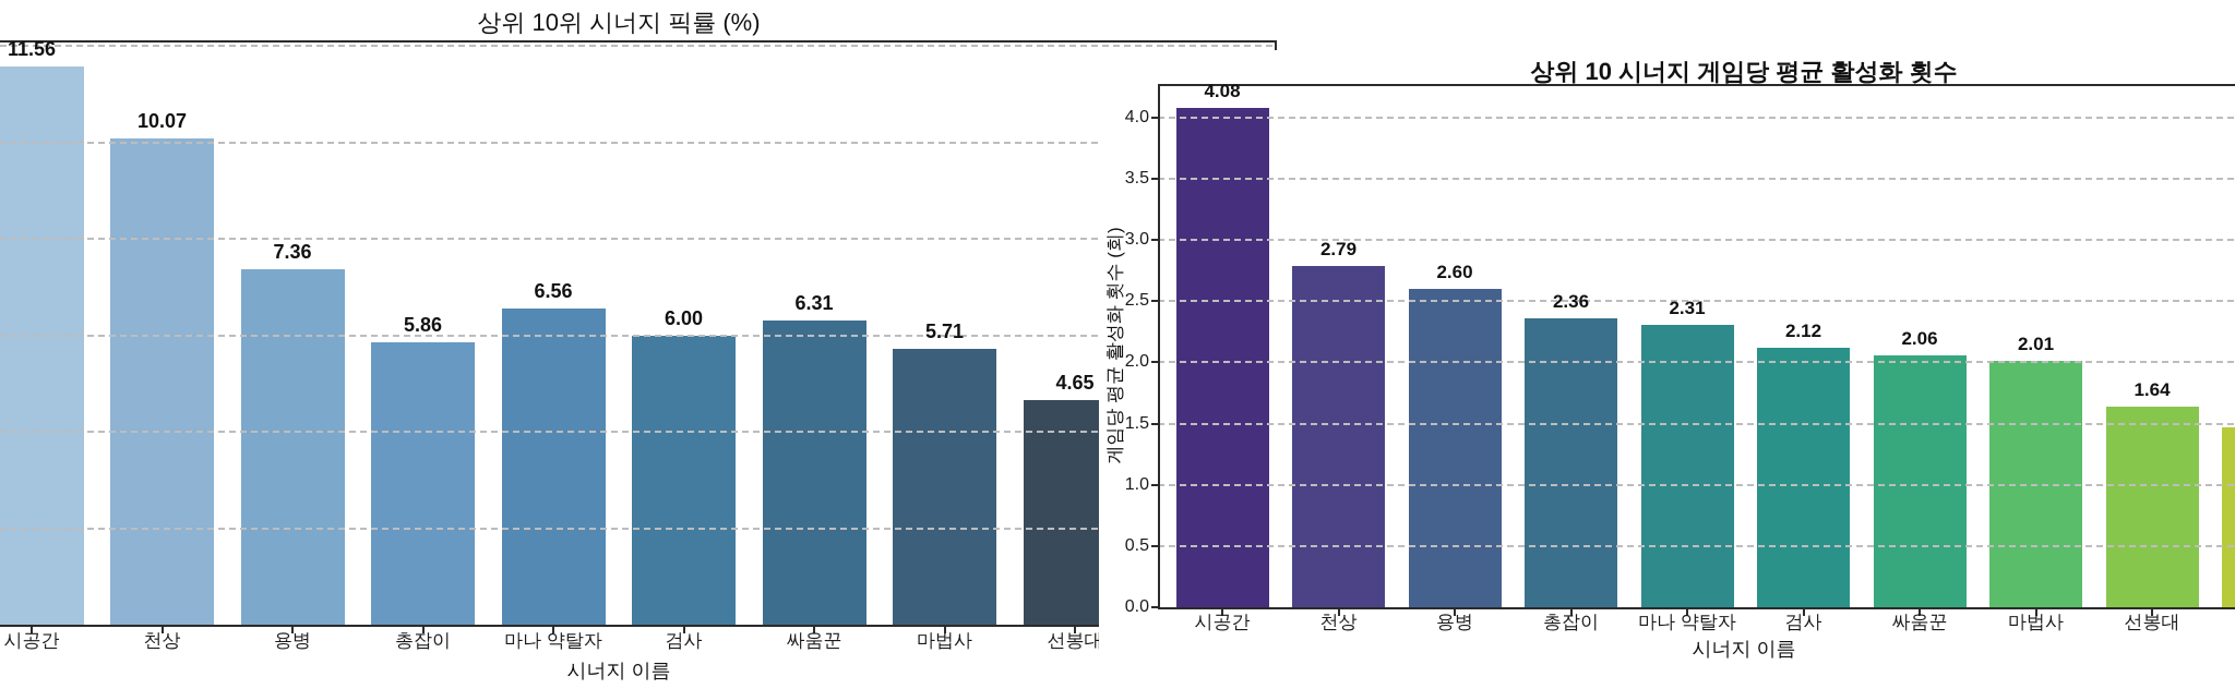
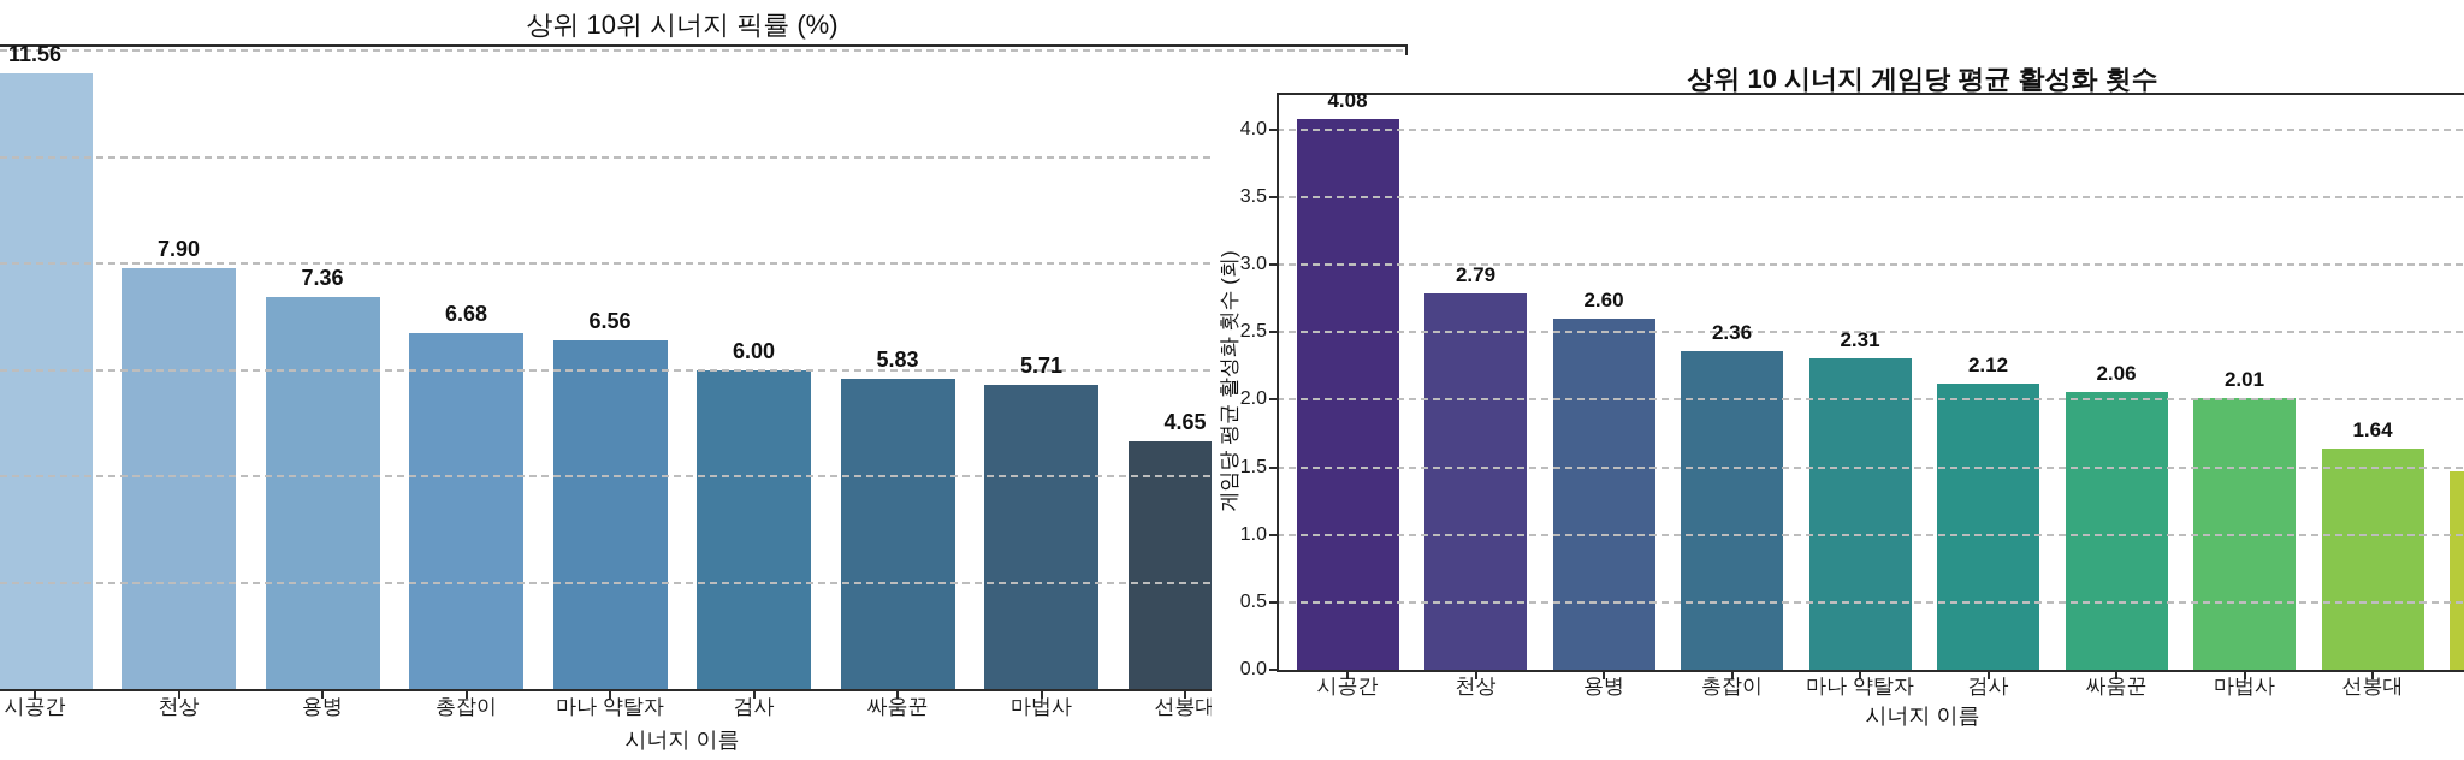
상위 10위 시너지 픽률 (%)/천상: 10.07 -> 7.90
상위 10위 시너지 픽률 (%)/총잡이: 5.86 -> 6.68
상위 10위 시너지 픽률 (%)/싸움꾼: 6.31 -> 5.83
